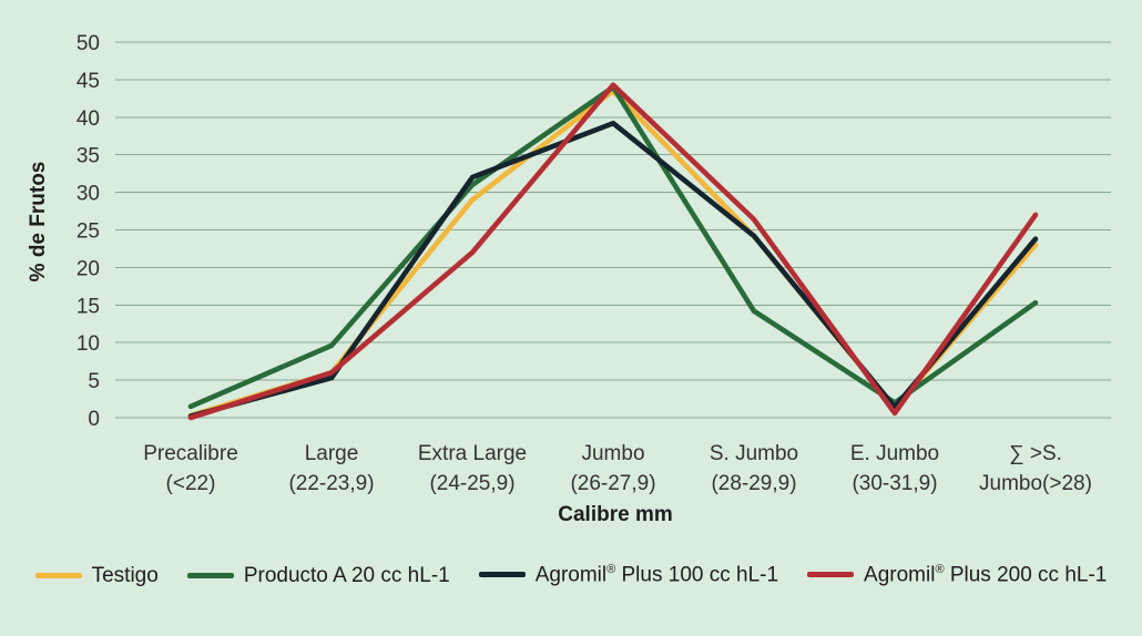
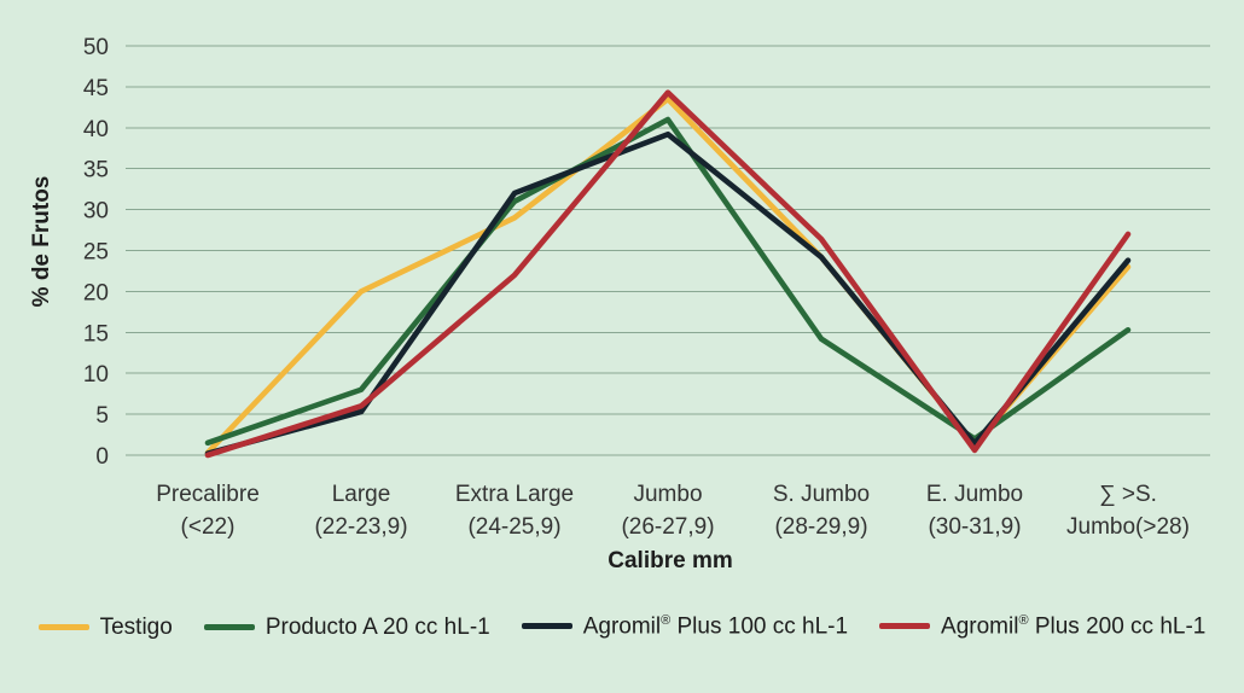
Testigo/Large (22-23,9): 6 -> 20
Producto A 20 cc hL-1/Large (22-23,9): 10 -> 8
Producto A 20 cc hL-1/Jumbo (26-27,9): 44 -> 41
